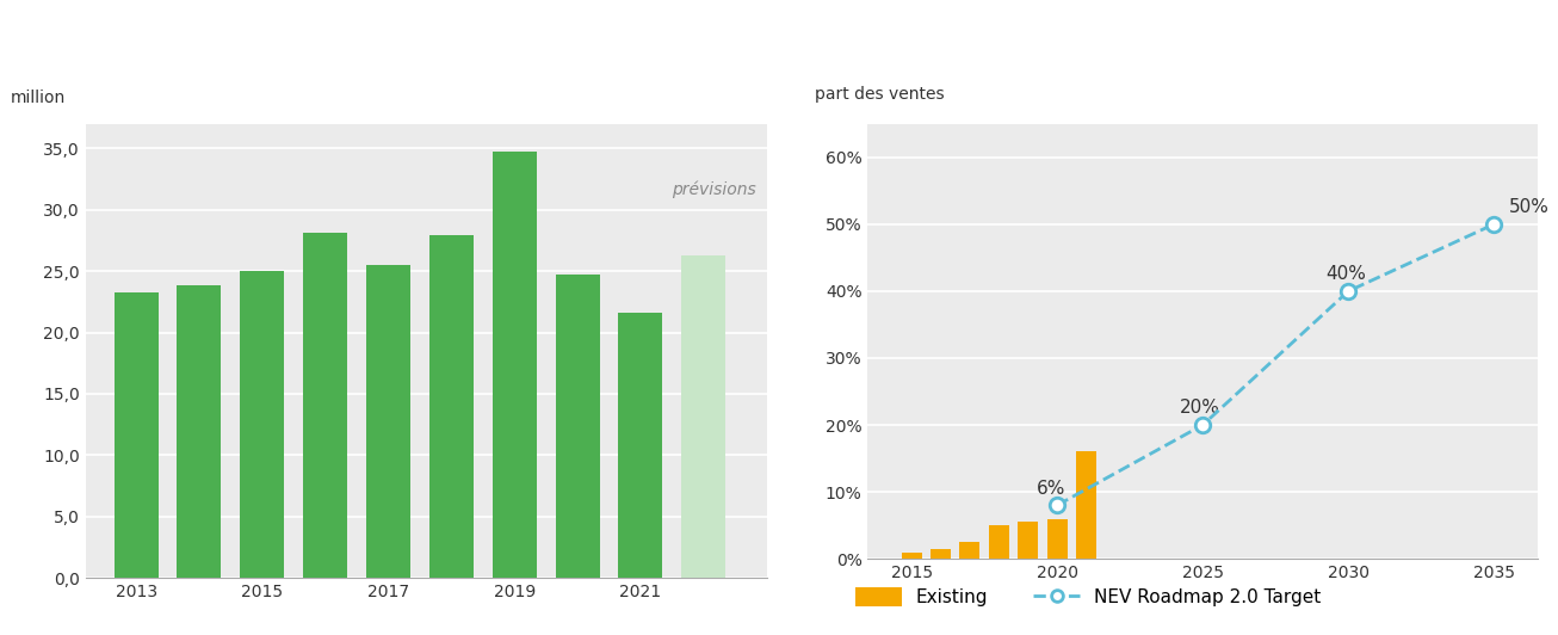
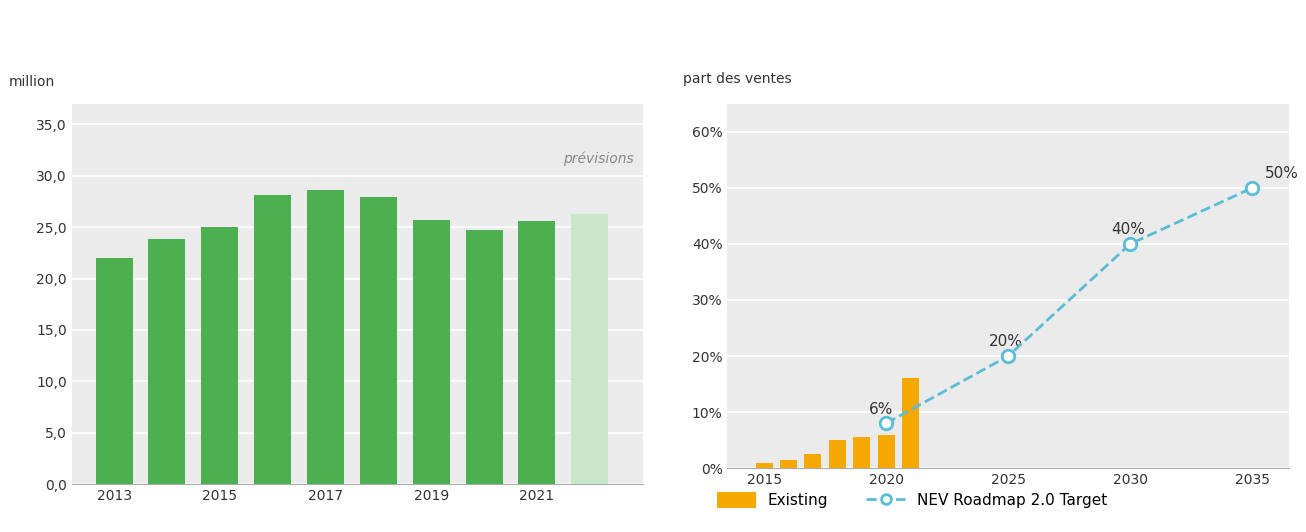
2013: 23,3 -> 22,0
2017: 25,5 -> 28,6
2019: 34,7 -> 25,7
2021: 21,6 -> 25,6
